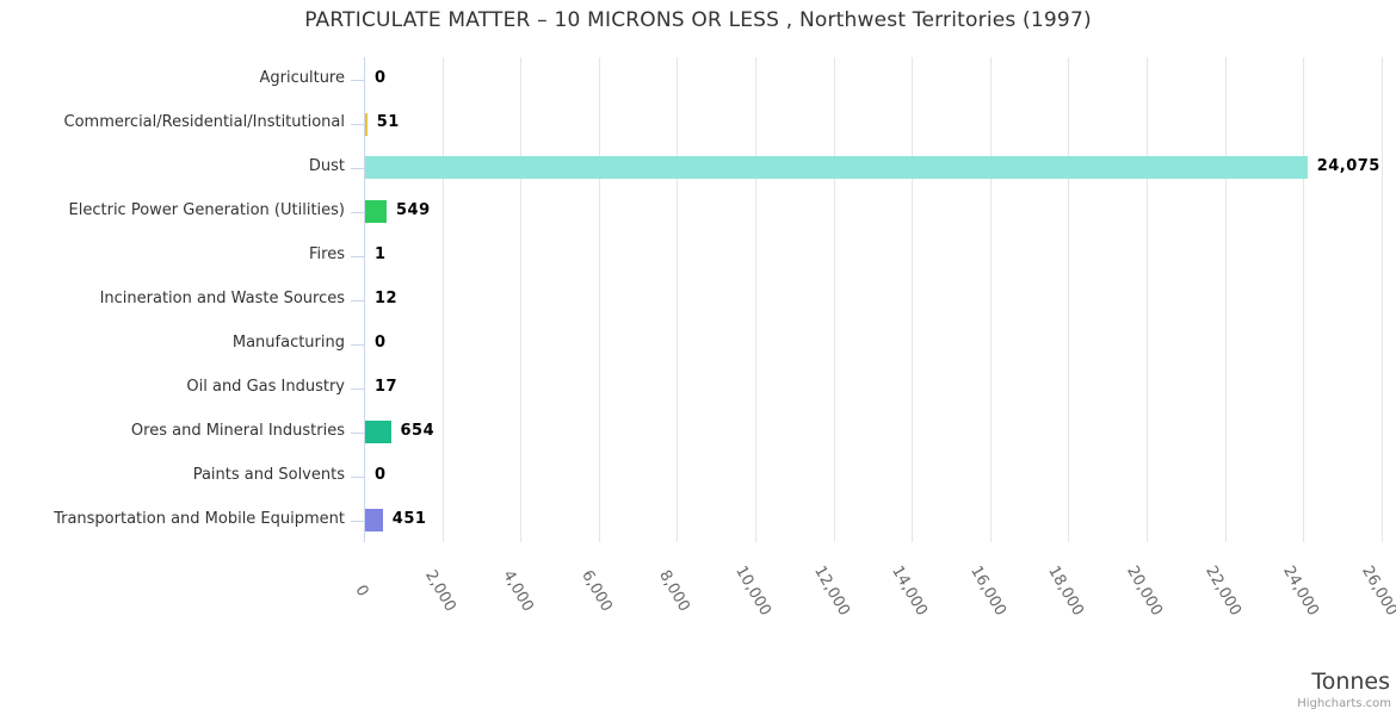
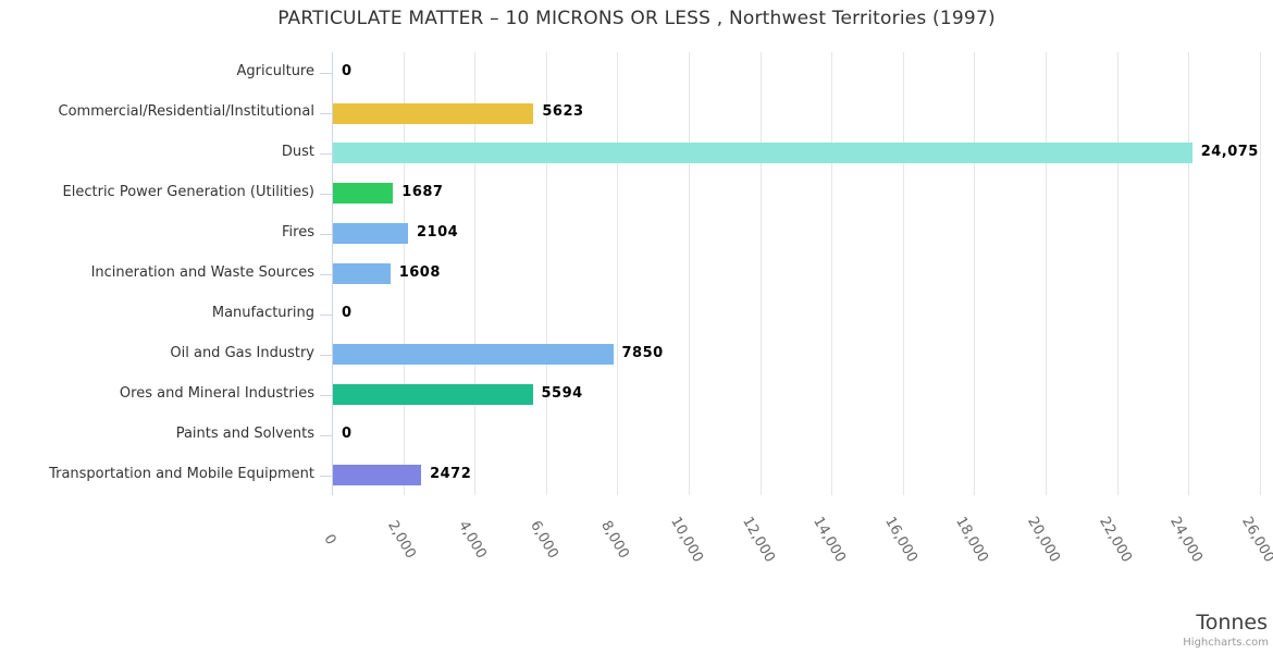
Commercial/Residential/Institutional: 51 -> 5623
Electric Power Generation (Utilities): 549 -> 1687
Fires: 1 -> 2104
Incineration and Waste Sources: 12 -> 1608
Oil and Gas Industry: 17 -> 7850
Ores and Mineral Industries: 654 -> 5594
Transportation and Mobile Equipment: 451 -> 2472
